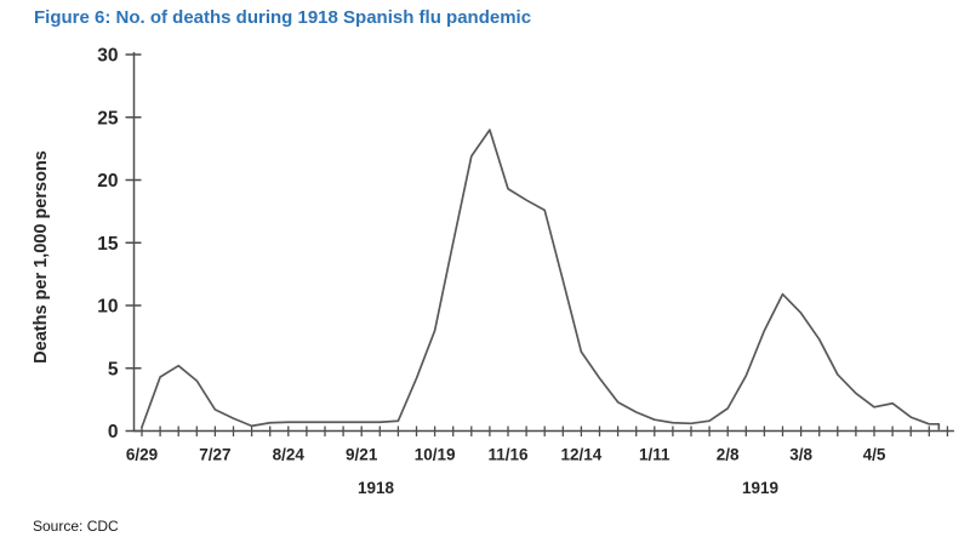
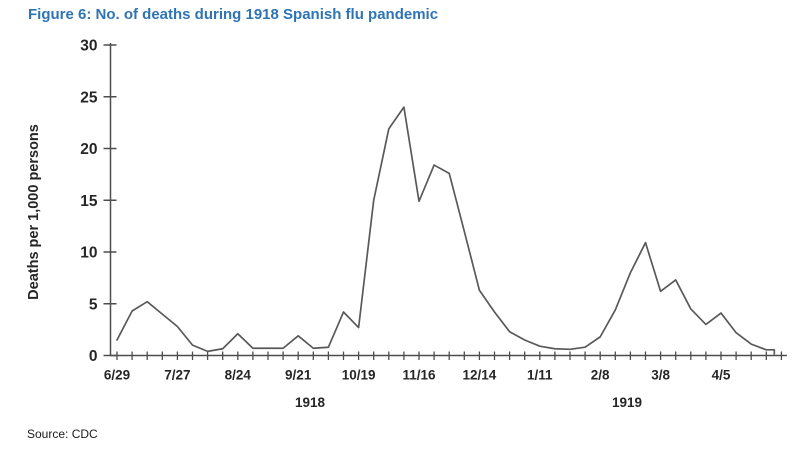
6/29: 0.3 -> 1.5
7/27: 1.7 -> 2.8
8/24: 0.7 -> 2.1
9/21: 0.7 -> 1.9
10/19: 8.0 -> 2.7
11/16: 19.3 -> 14.9
3/8: 9.4 -> 6.2
4/5: 1.9 -> 4.1
